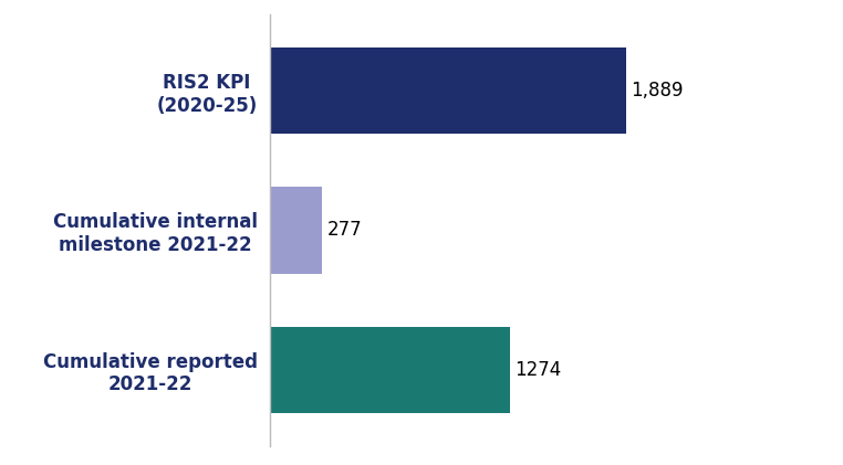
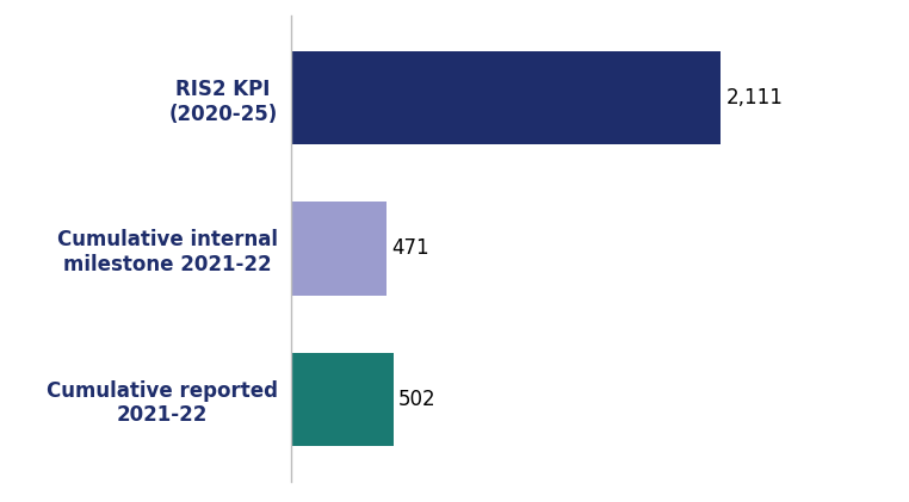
RIS2 KPI (2020-25): 1,889 -> 2,111
Cumulative internal milestone 2021-22: 277 -> 471
Cumulative reported 2021-22: 1274 -> 502
